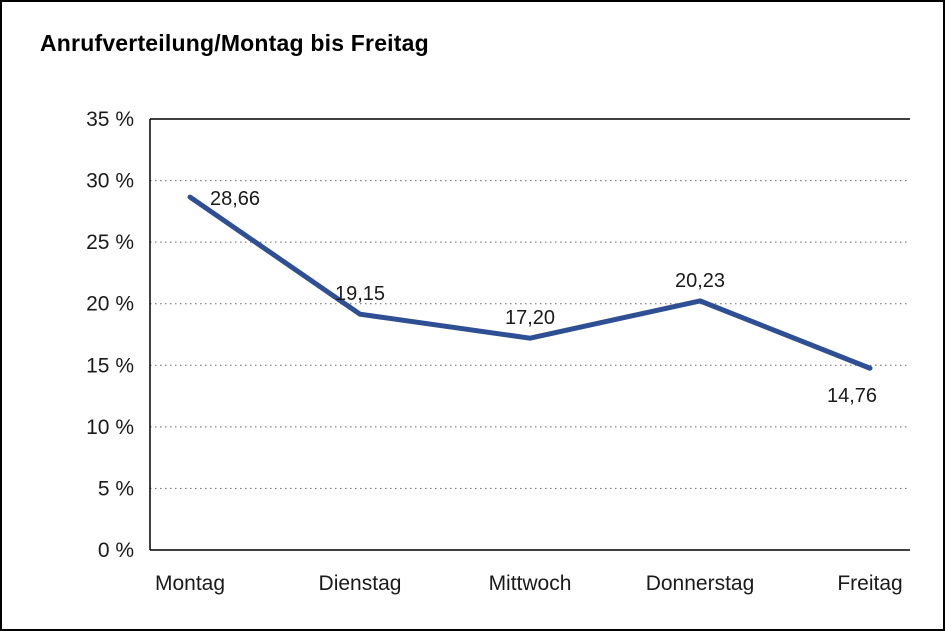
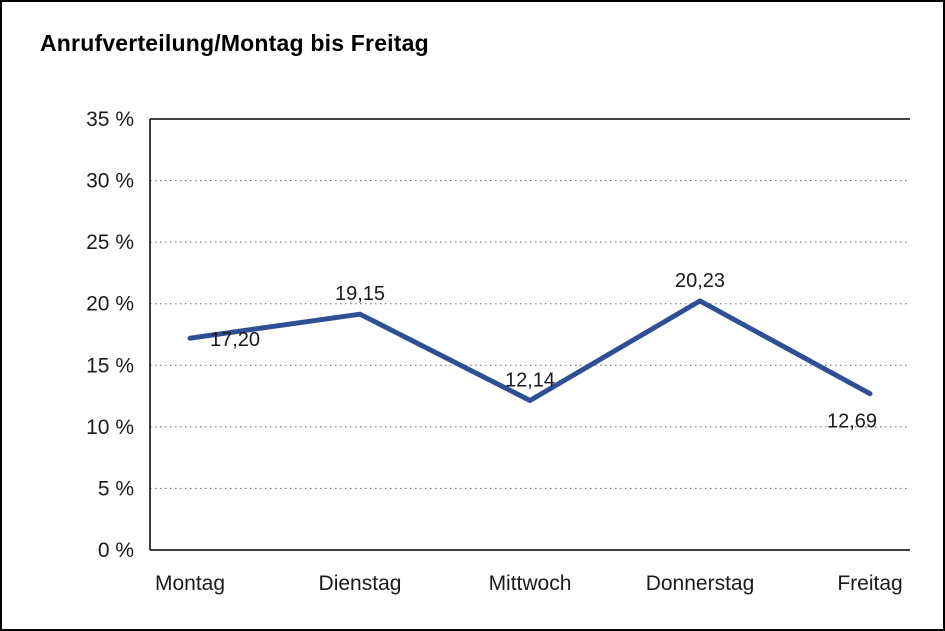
Montag: 28,66 -> 17,20
Mittwoch: 17,20 -> 12,14
Freitag: 14,76 -> 12,69
